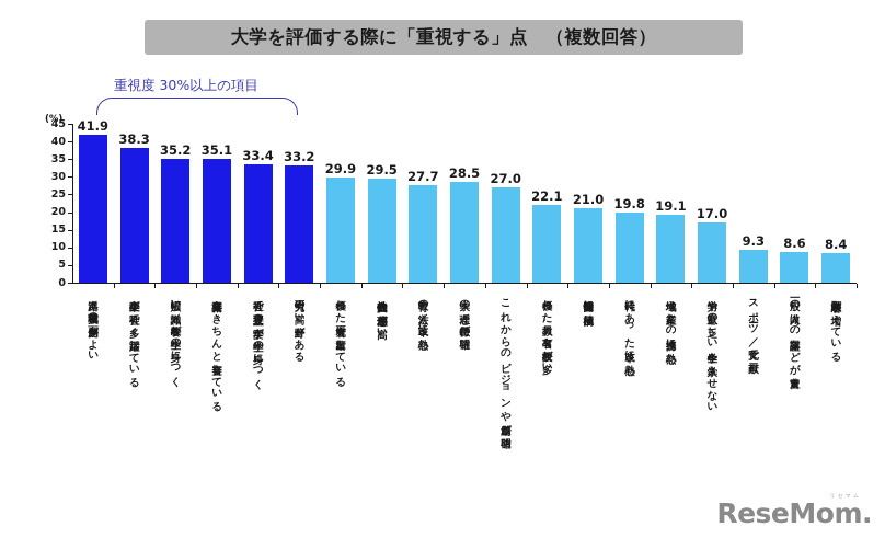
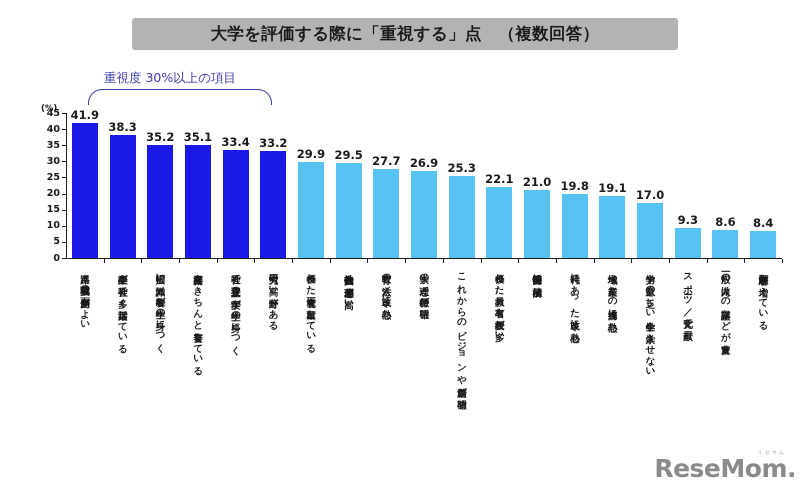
大学の理念／特徴が明確: 28.5 -> 26.9
これからのビジョンや道筋が明確: 27.0 -> 25.3
